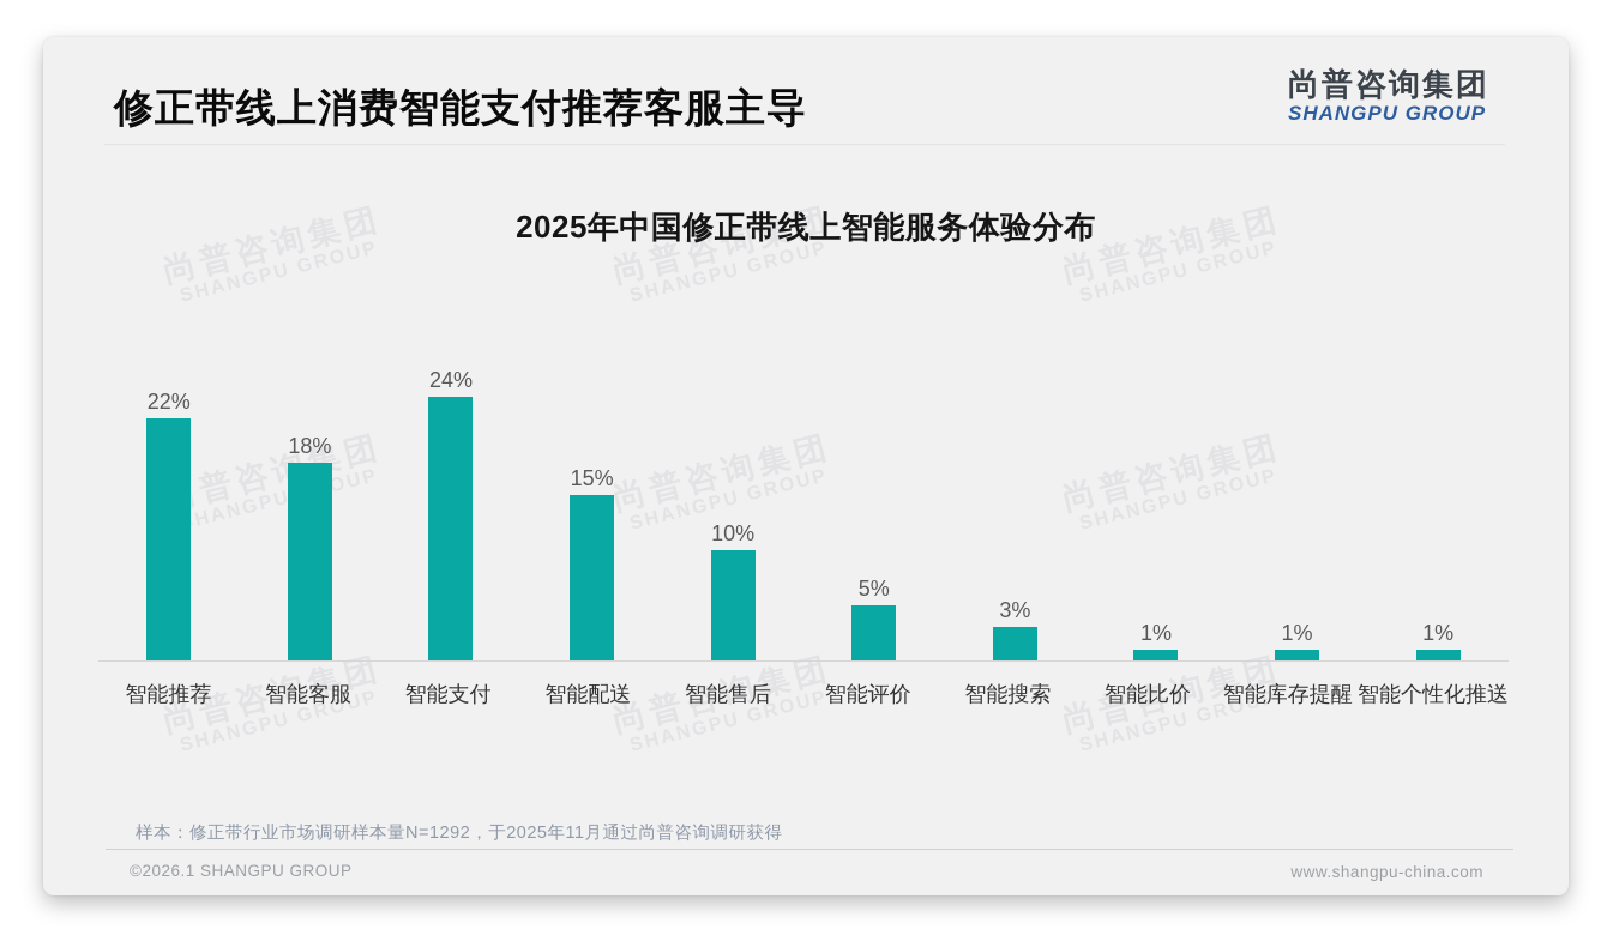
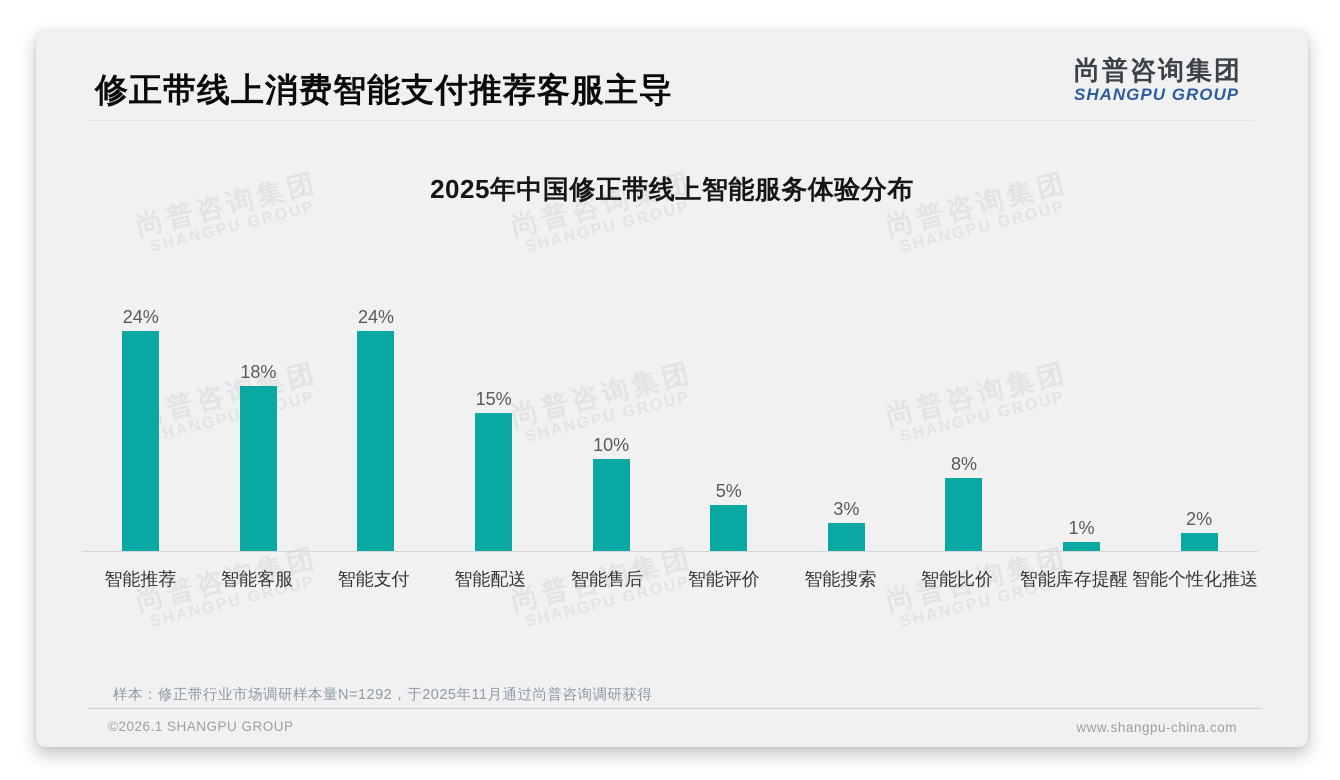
智能推荐: 22% -> 24%
智能比价: 1% -> 8%
智能个性化推送: 1% -> 2%
